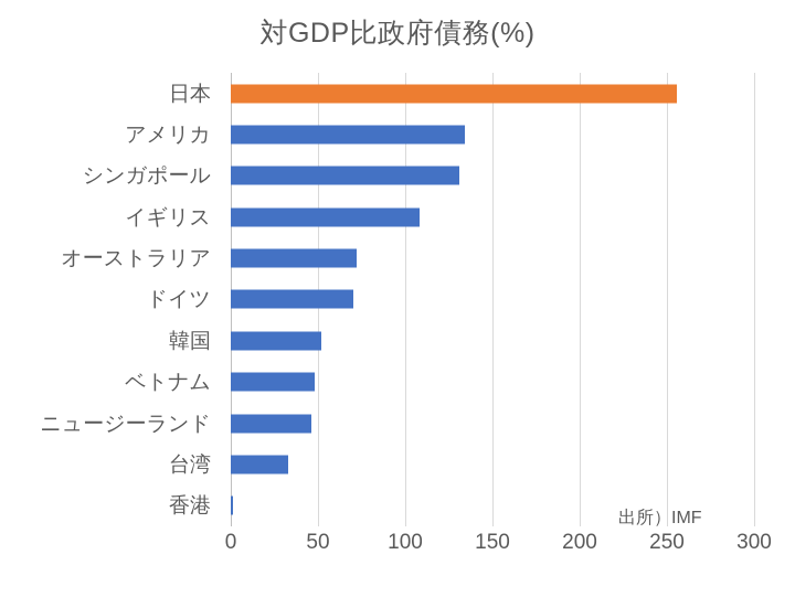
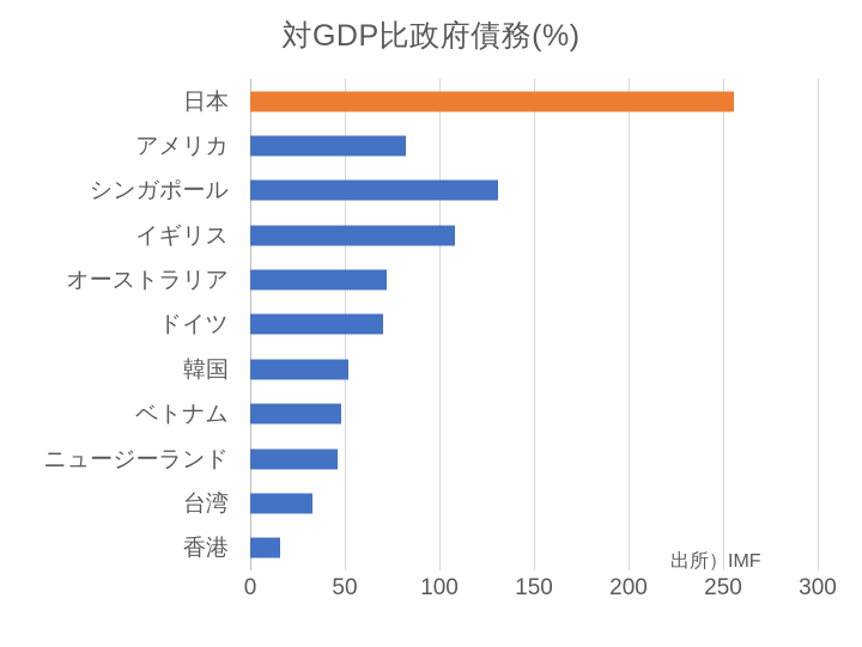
アメリカ: 134 -> 82
香港: 1 -> 16
